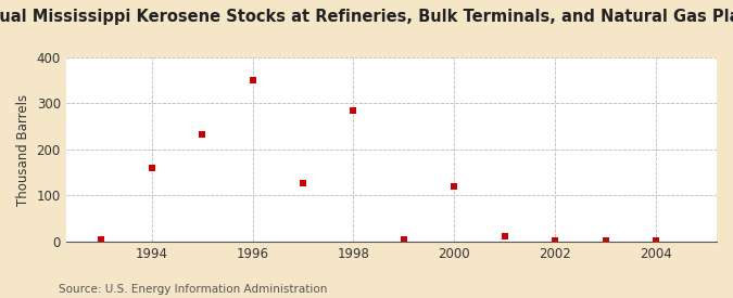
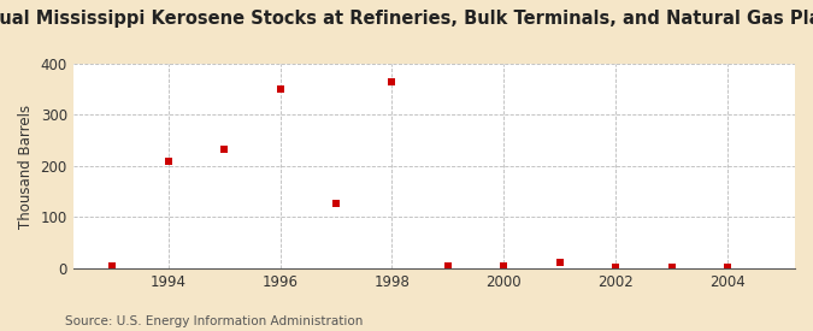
1994: 160 -> 210
1998: 285 -> 365
2000: 120 -> 5
